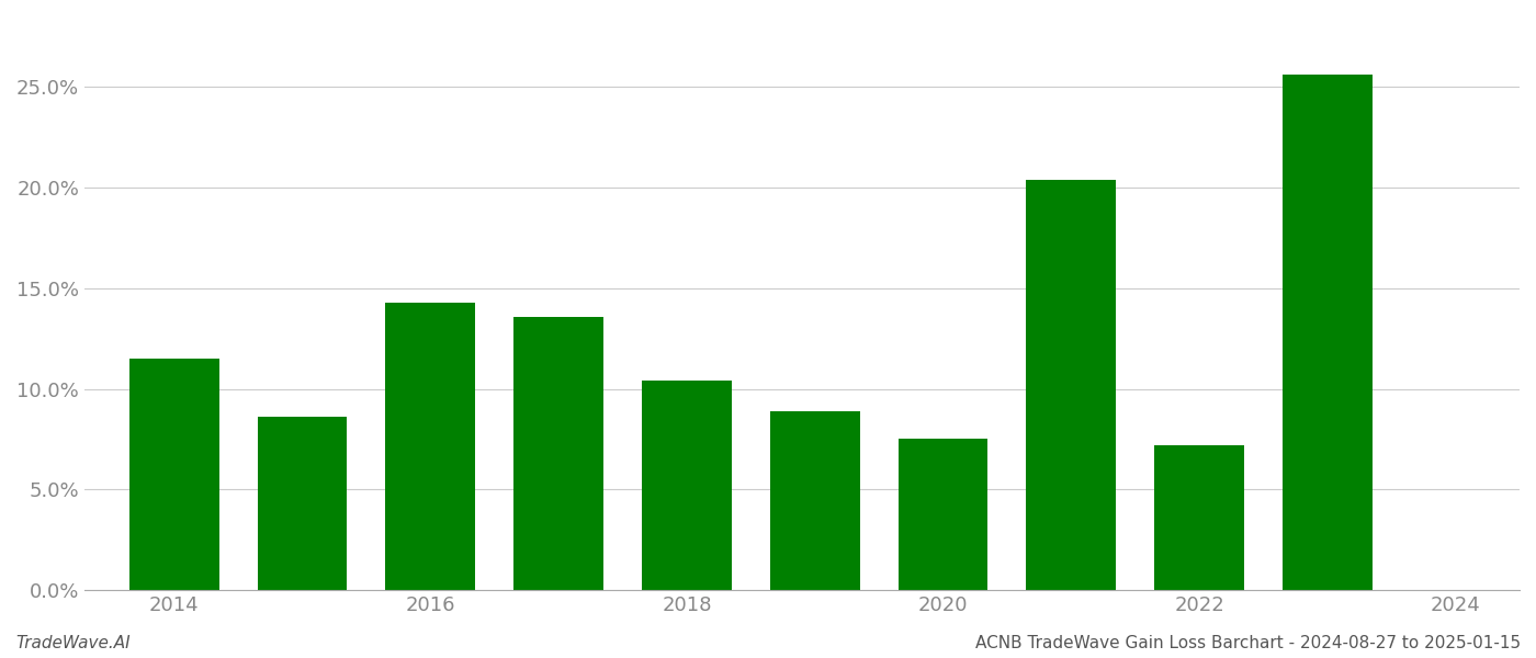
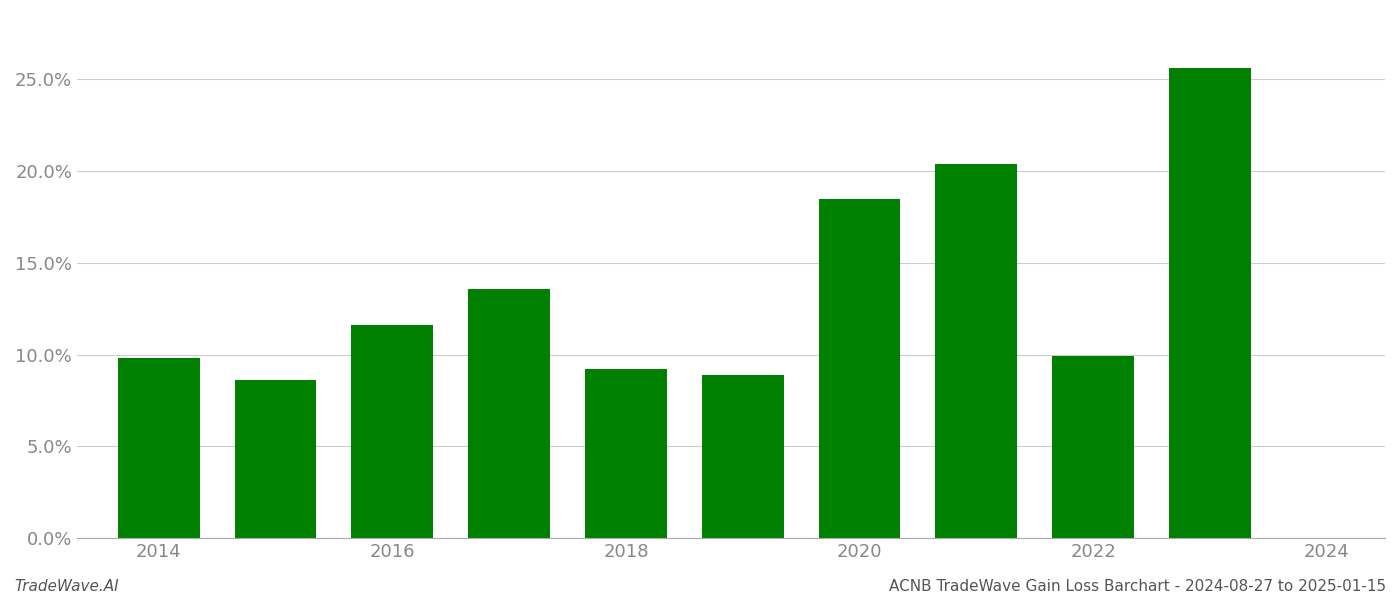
2014: 11.5% -> 9.8%
2016: 14.3% -> 11.6%
2018: 10.4% -> 9.2%
2020: 7.5% -> 18.5%
2022: 7.2% -> 9.9%
